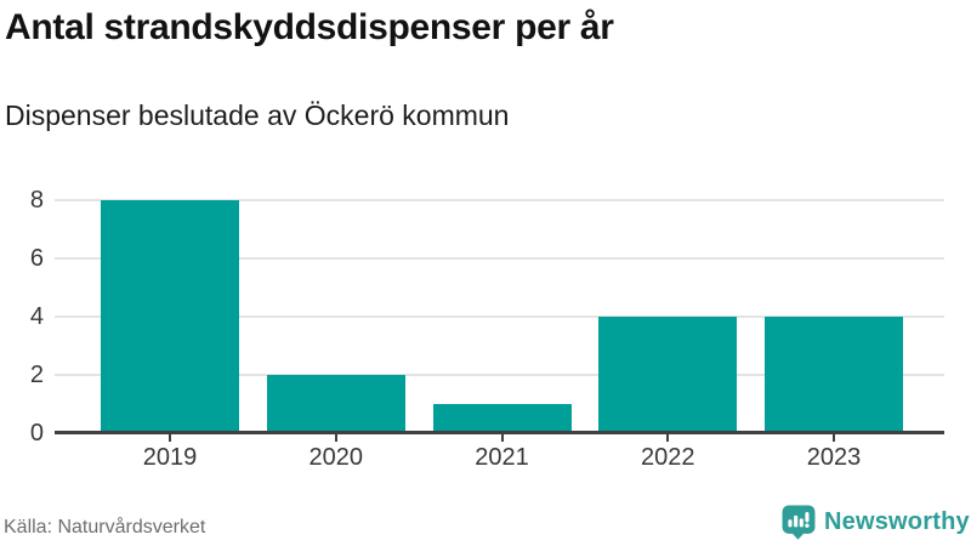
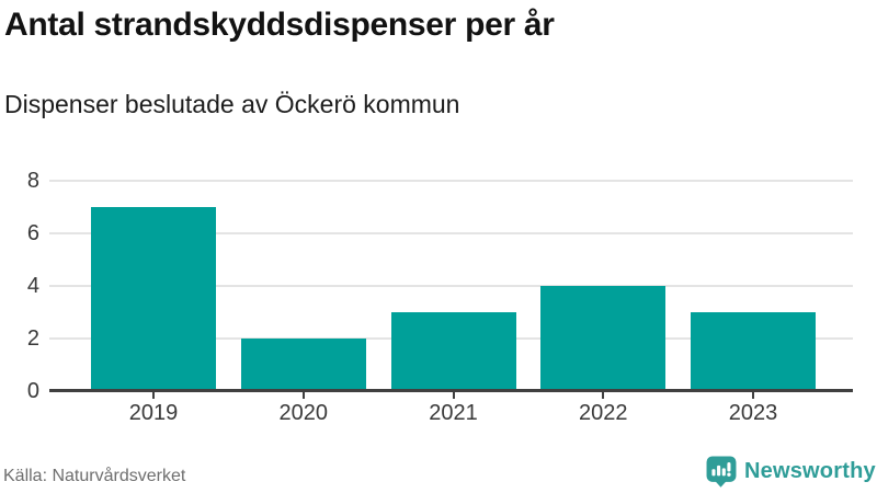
2019: 8 -> 7
2021: 1 -> 3
2023: 4 -> 3
